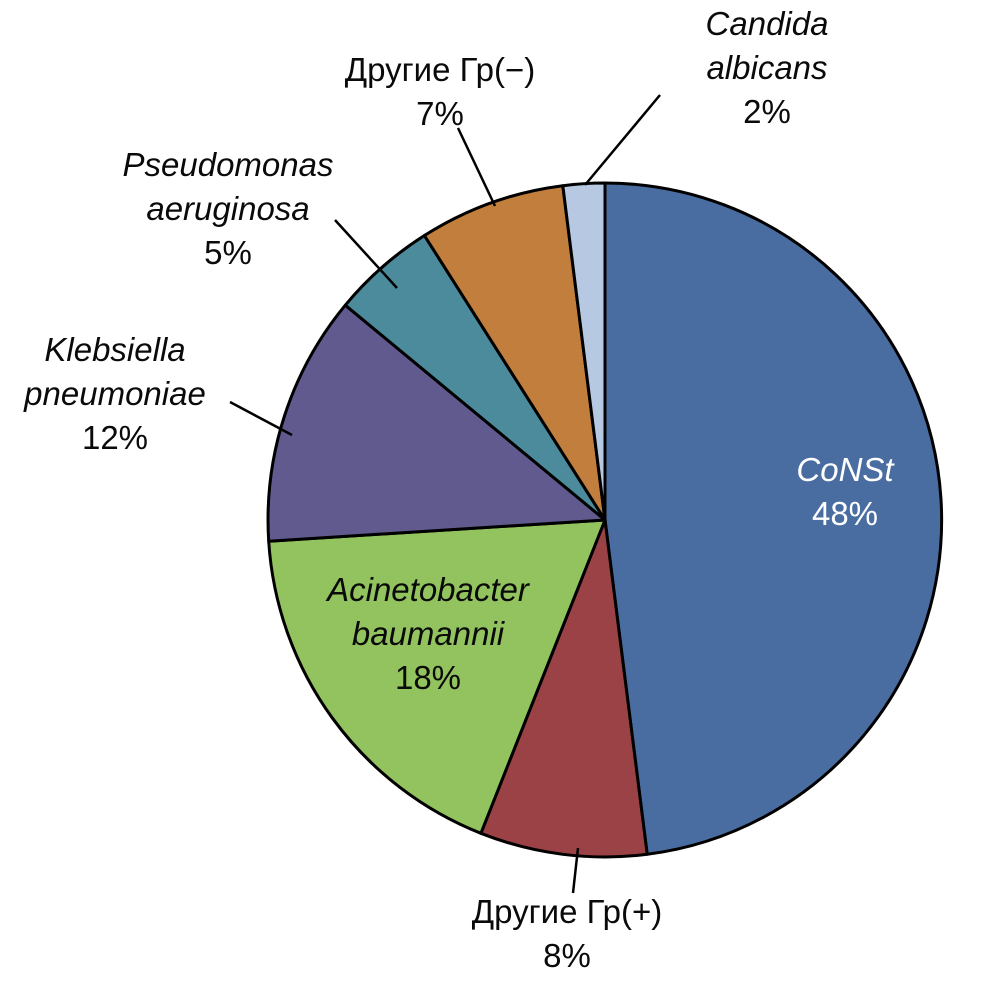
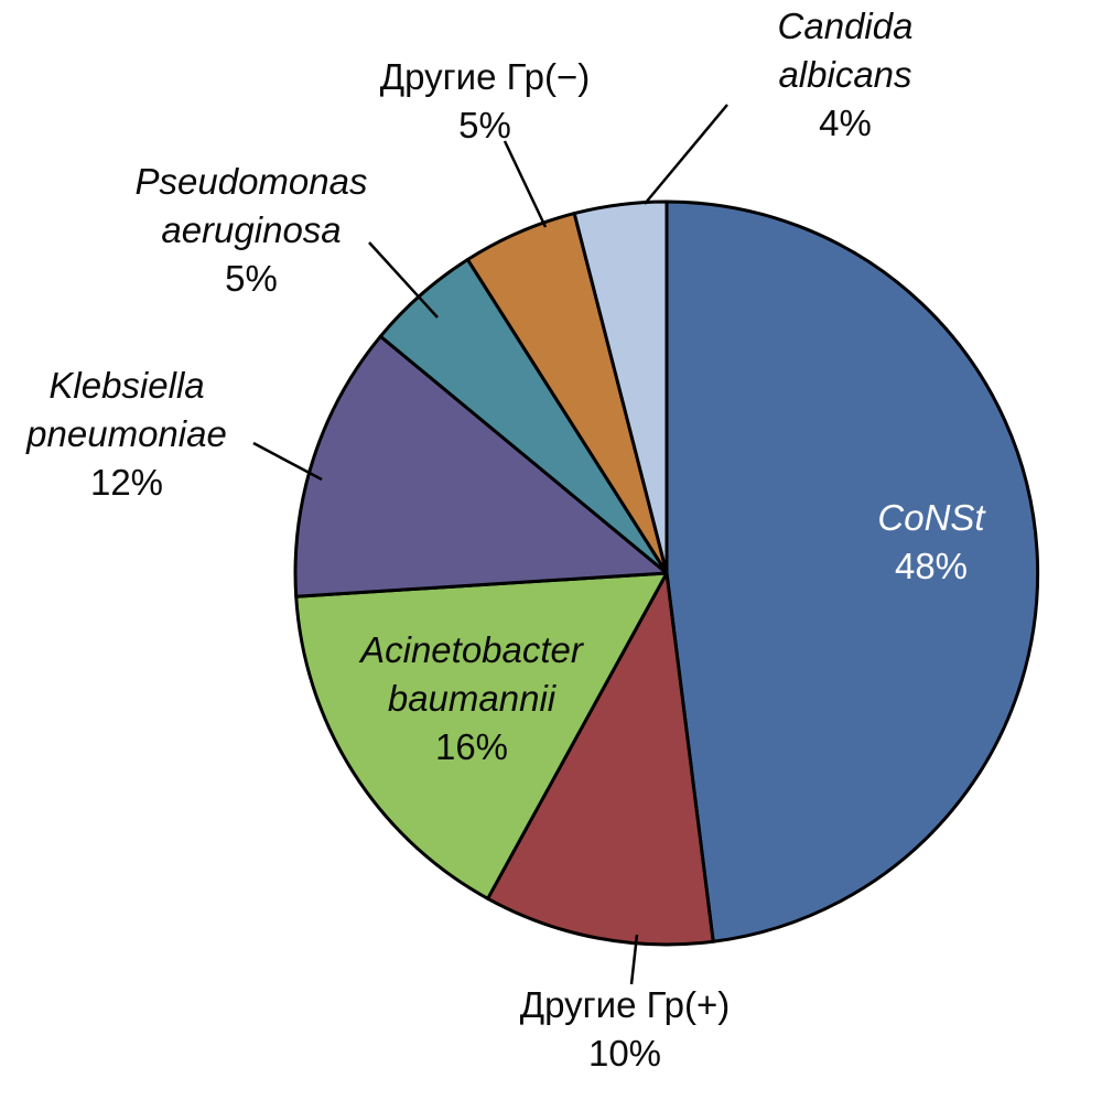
Другие Гр(+): 8% -> 10%
Acinetobacter baumannii: 18% -> 16%
Другие Гр(−): 7% -> 5%
Candida albicans: 2% -> 4%
